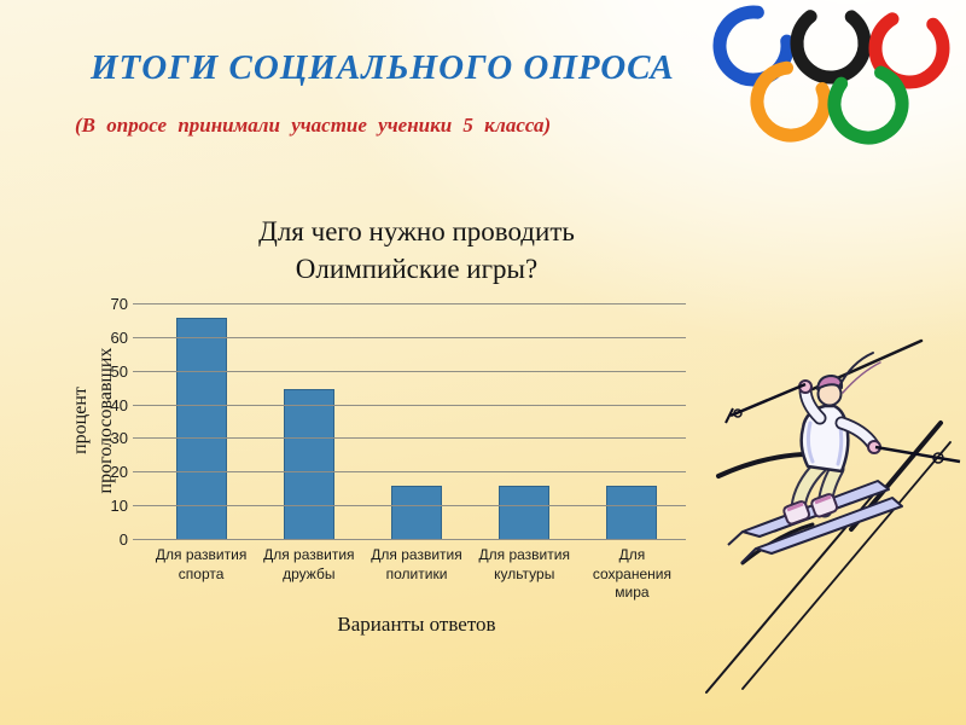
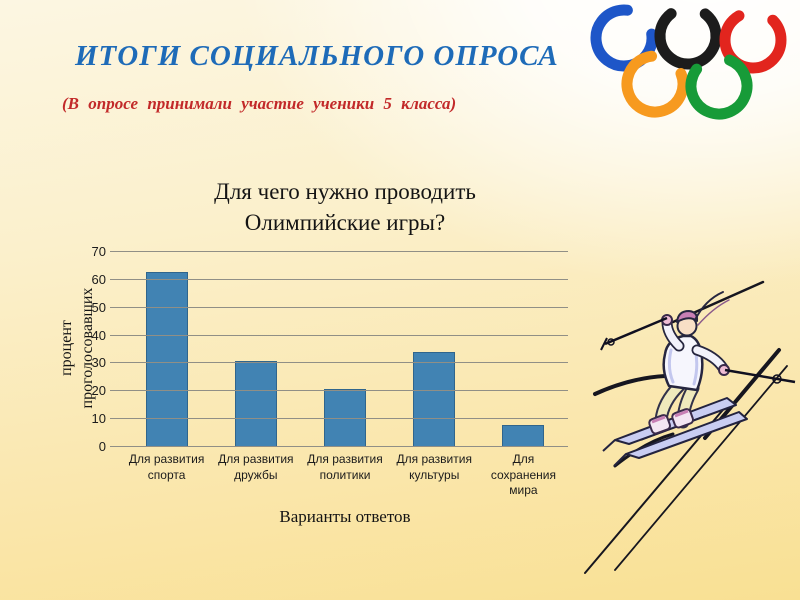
Для развития спорта: 66 -> 63
Для развития дружбы: 45 -> 31
Для развития политики: 16 -> 21
Для развития культуры: 16 -> 34
Для сохранения мира: 16 -> 8
